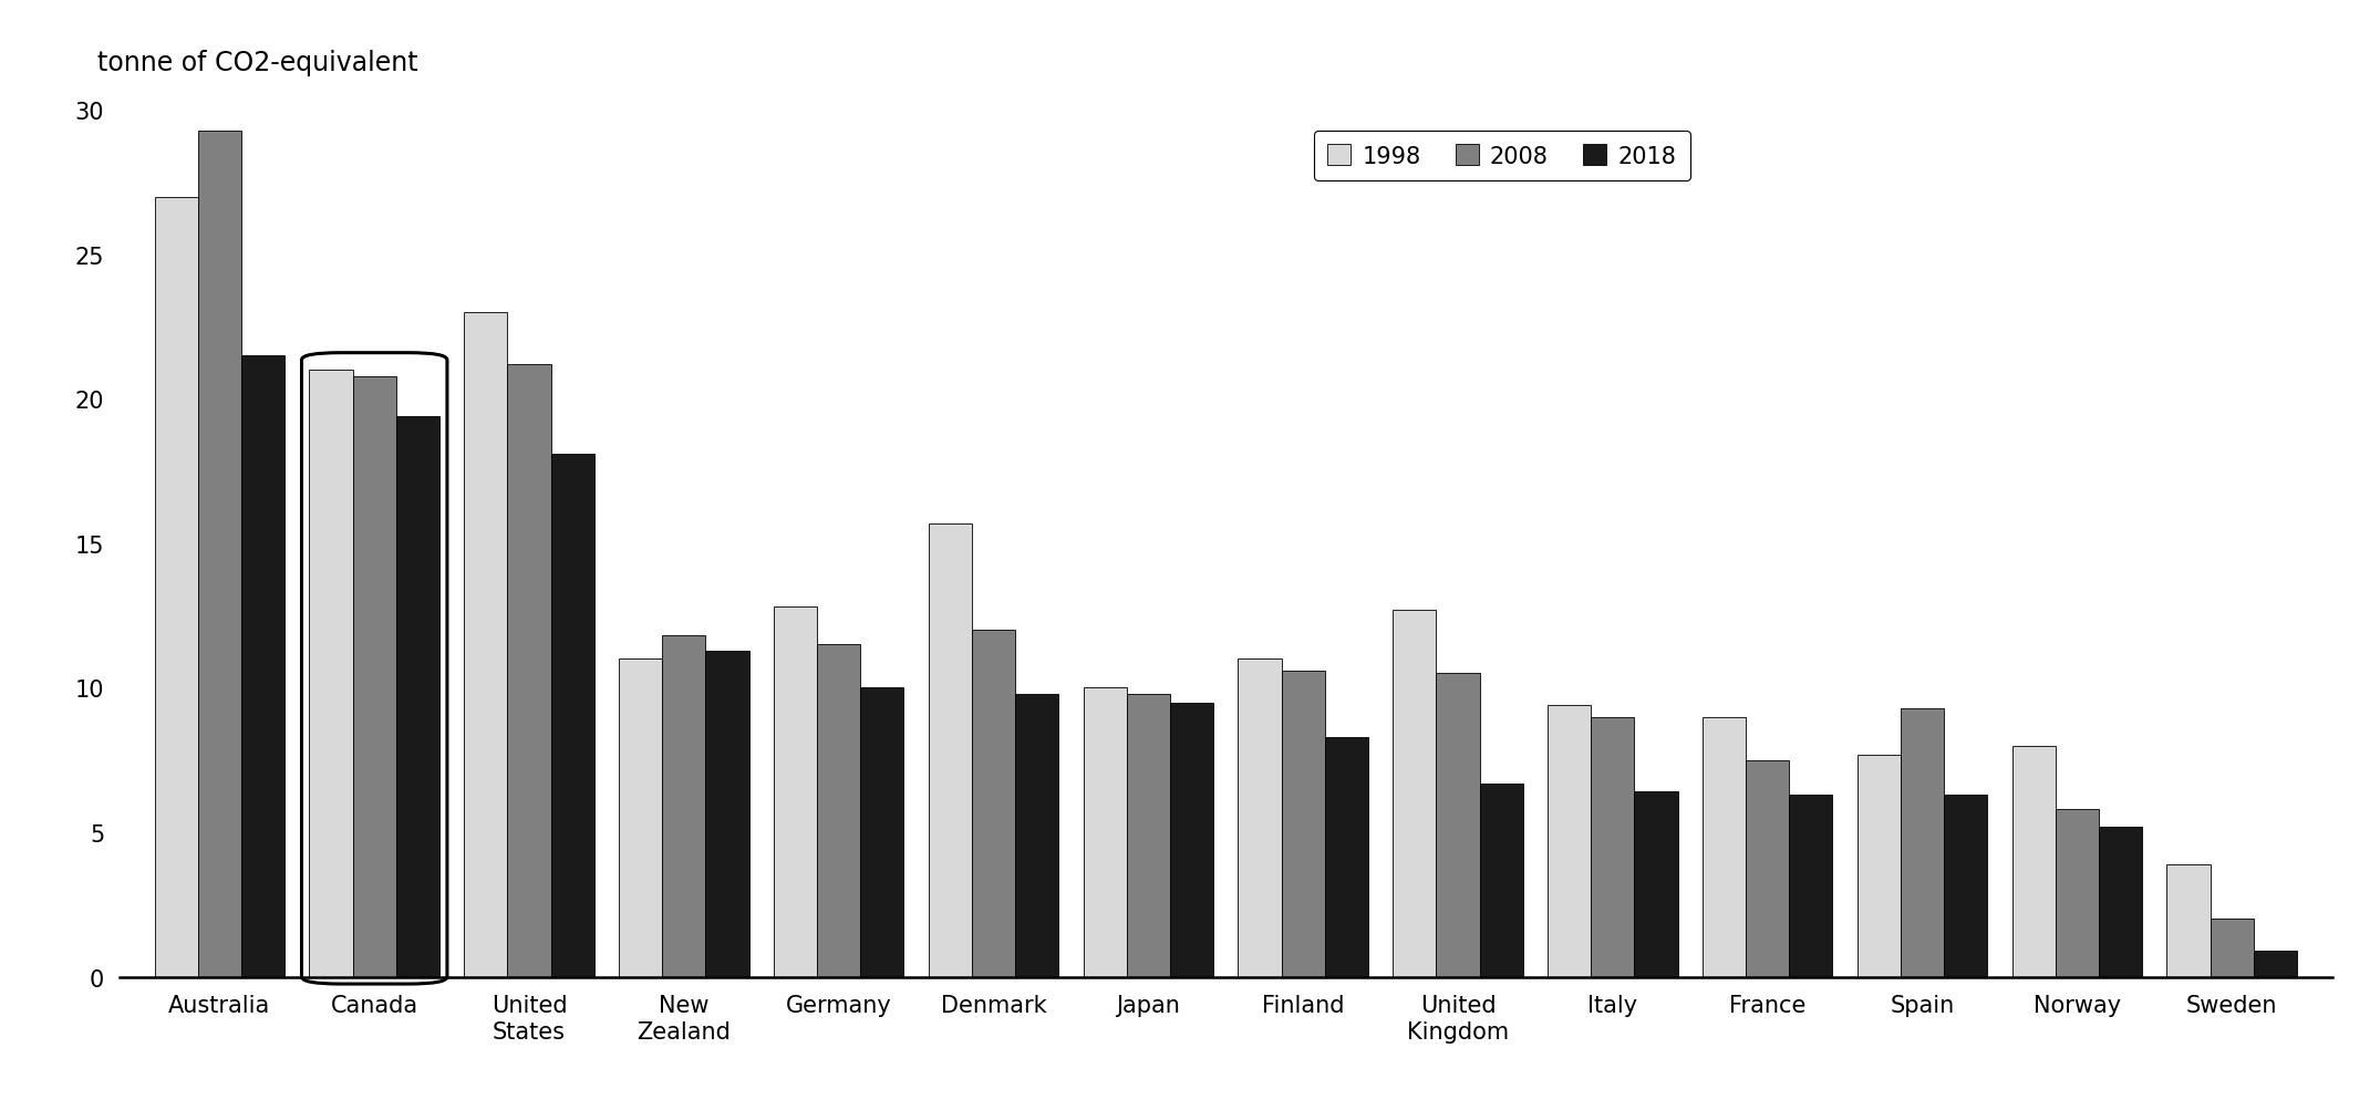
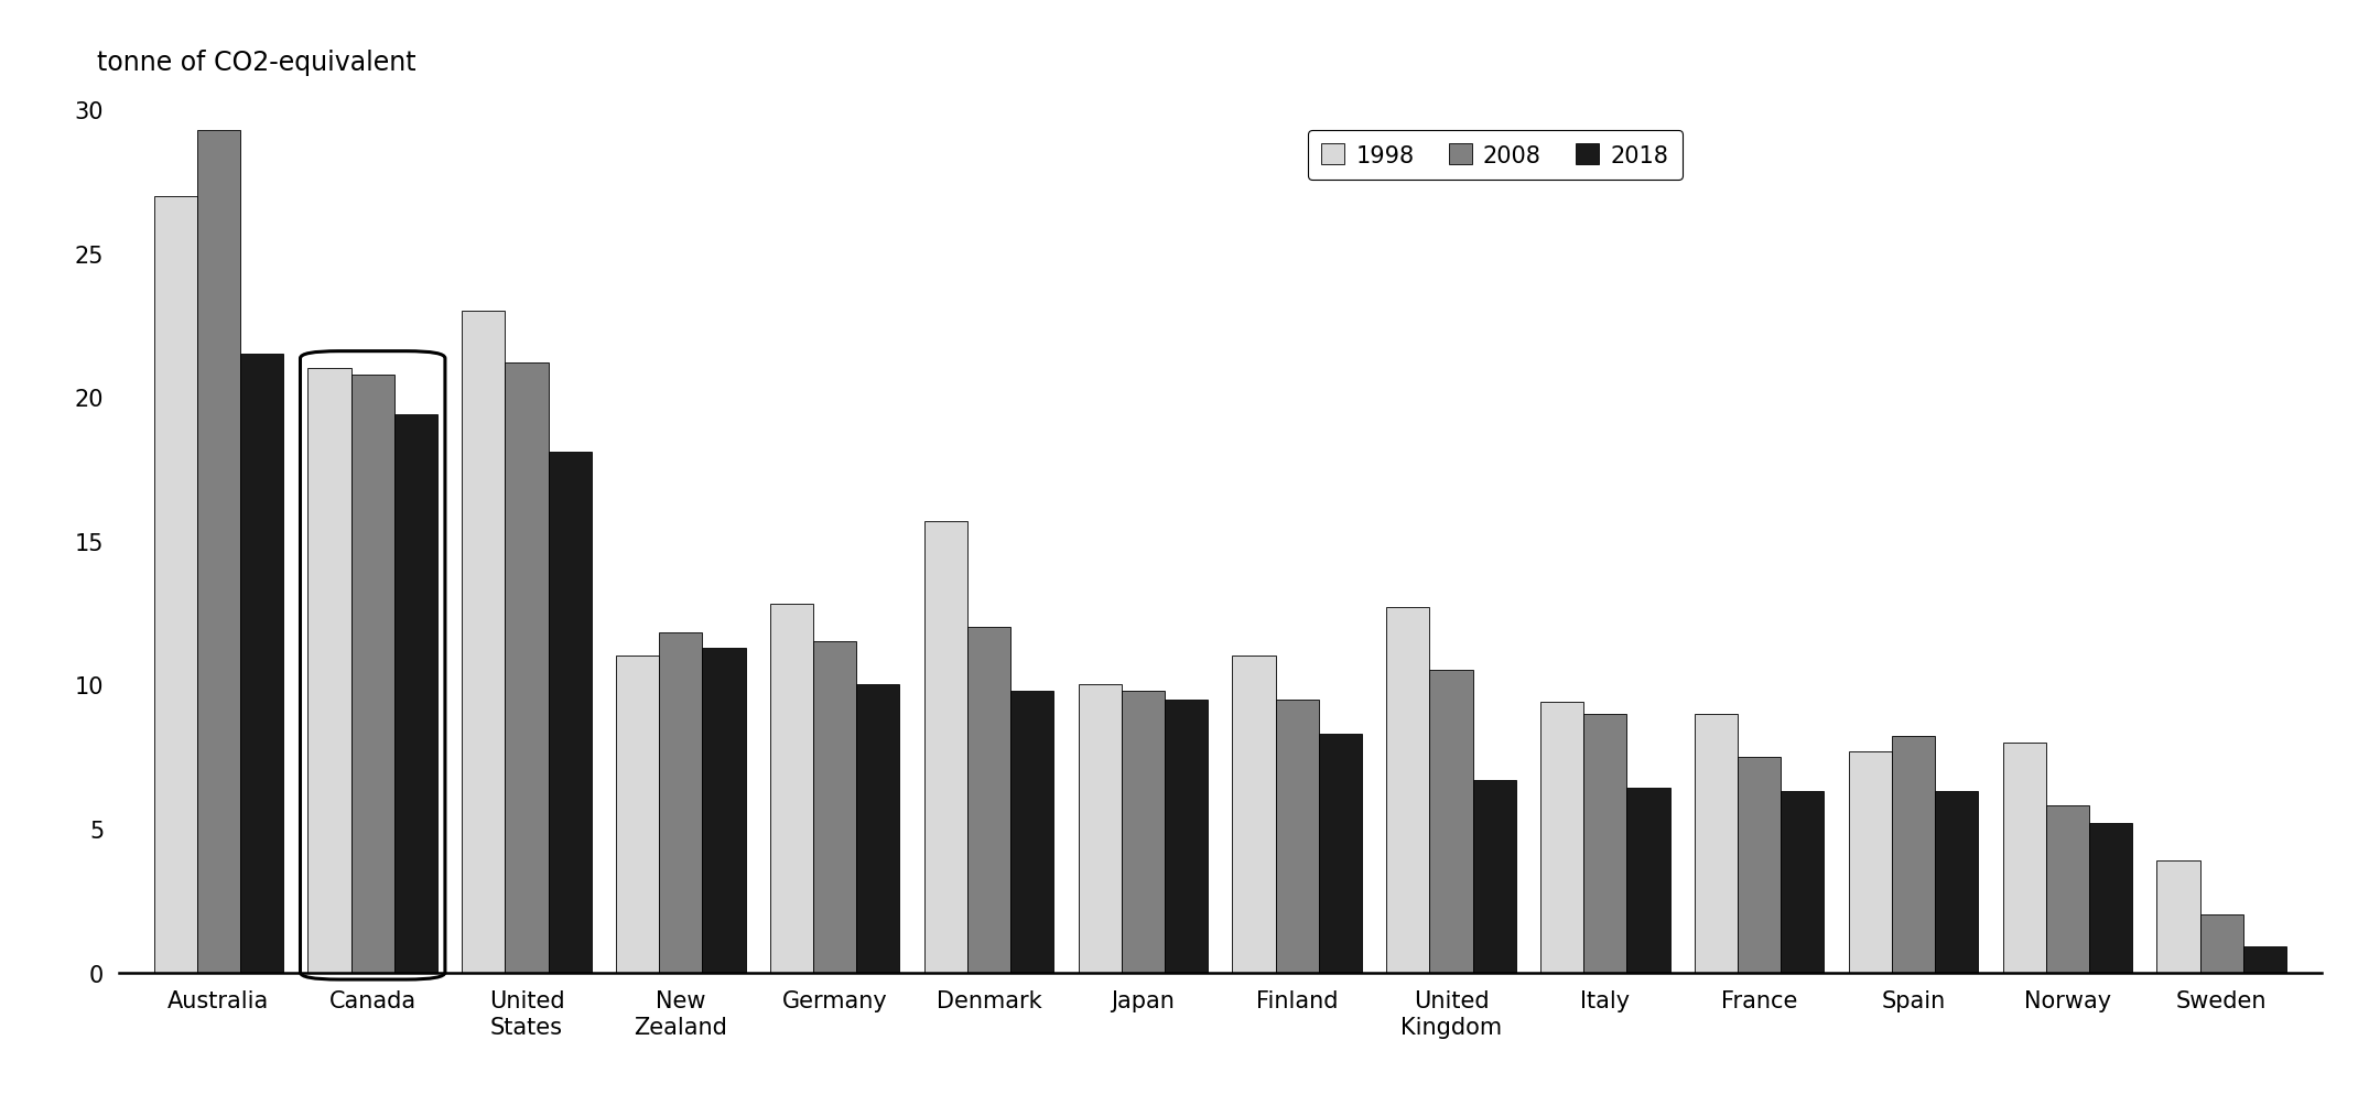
2008/Finland: 10.6 -> 9.5
2008/Spain: 9.3 -> 8.2
